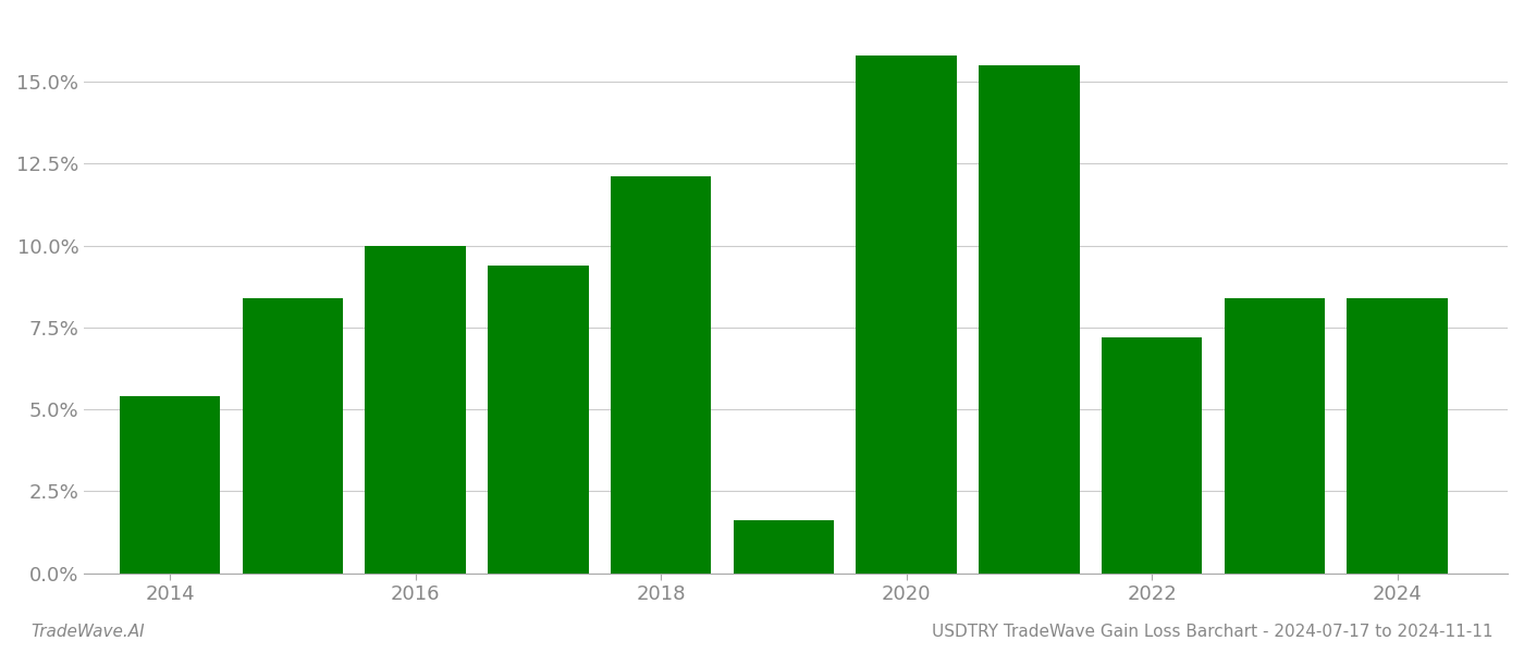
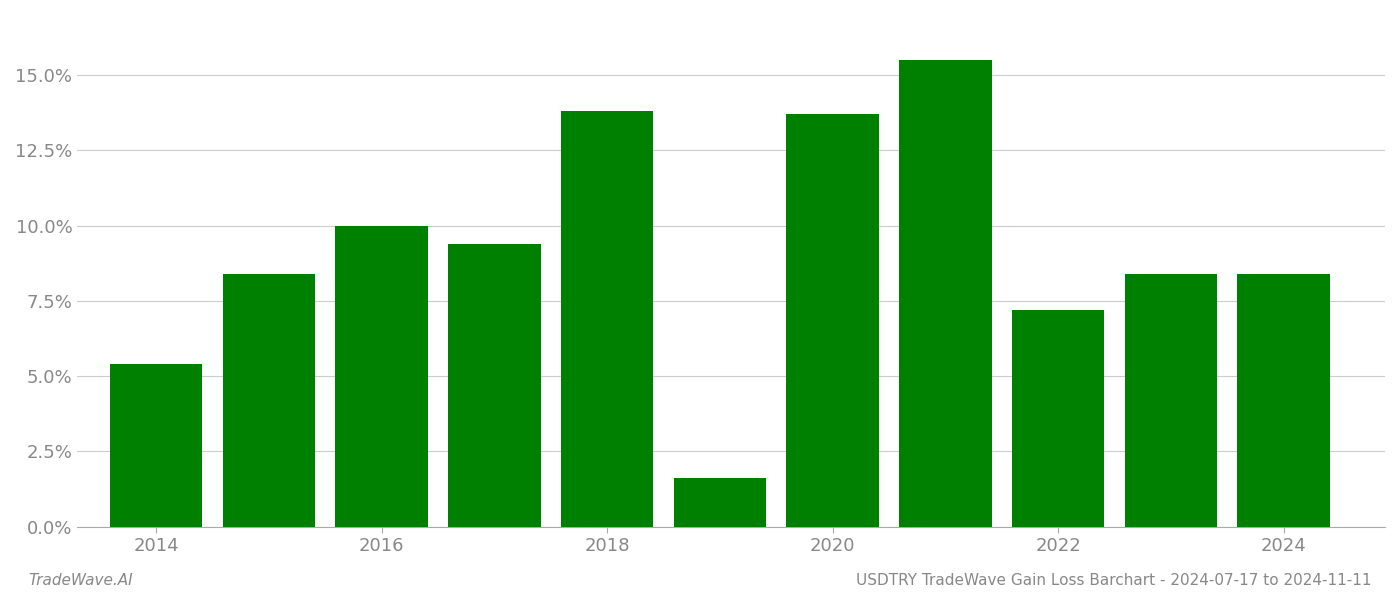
2018: 12.1% -> 13.8%
2020: 15.8% -> 13.7%
